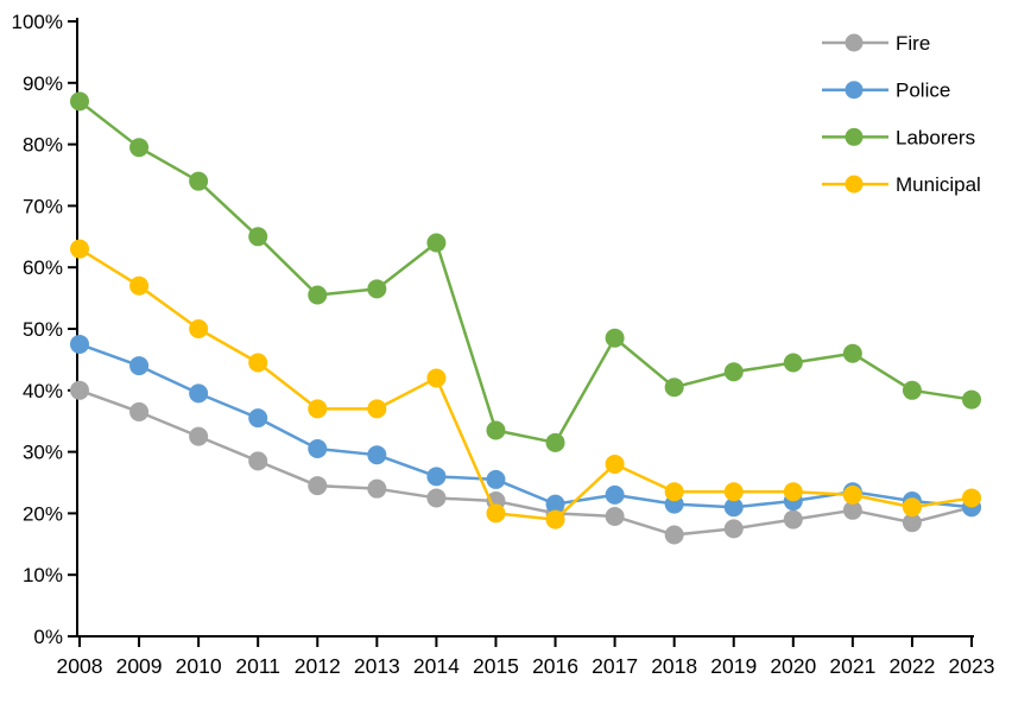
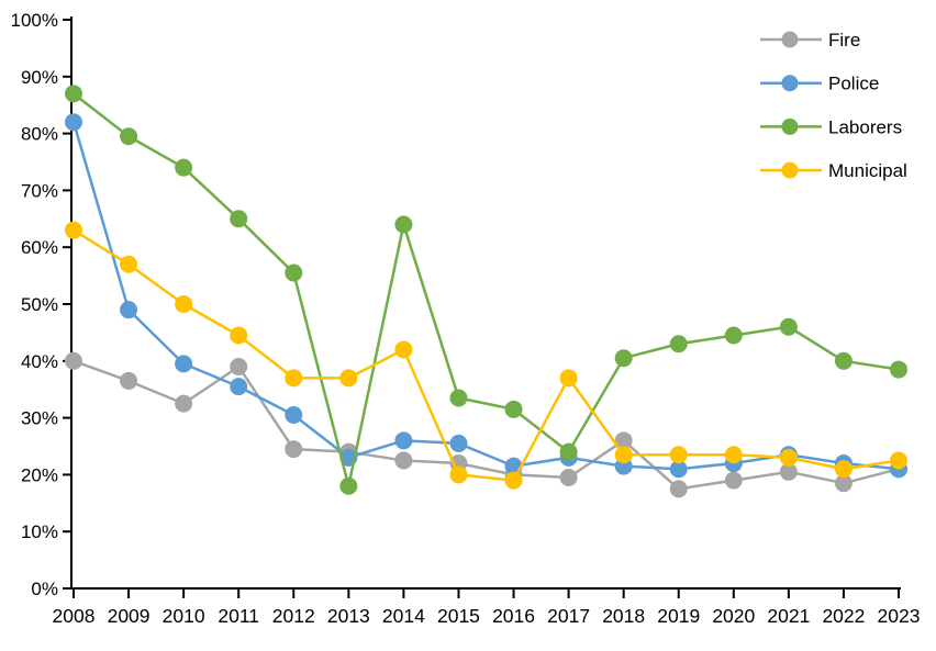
Police/2008: 48% -> 82%
Police/2009: 44% -> 49%
Fire/2011: 28% -> 39%
Police/2013: 30% -> 23%
Laborers/2013: 56% -> 18%
Laborers/2017: 48% -> 24%
Municipal/2017: 28% -> 37%
Fire/2018: 16% -> 26%
